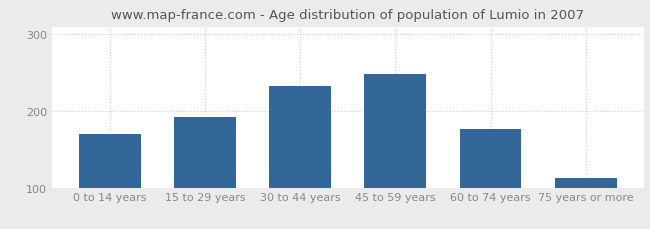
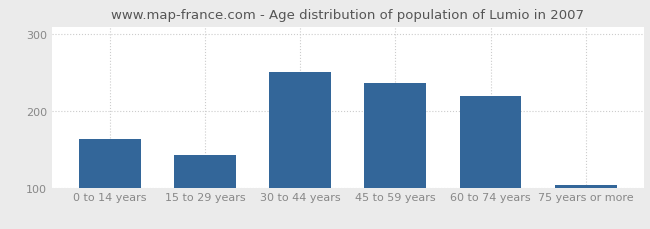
0 to 14 years: 170 -> 163
15 to 29 years: 192 -> 143
30 to 44 years: 232 -> 251
45 to 59 years: 248 -> 236
60 to 74 years: 176 -> 220
75 years or more: 112 -> 103
